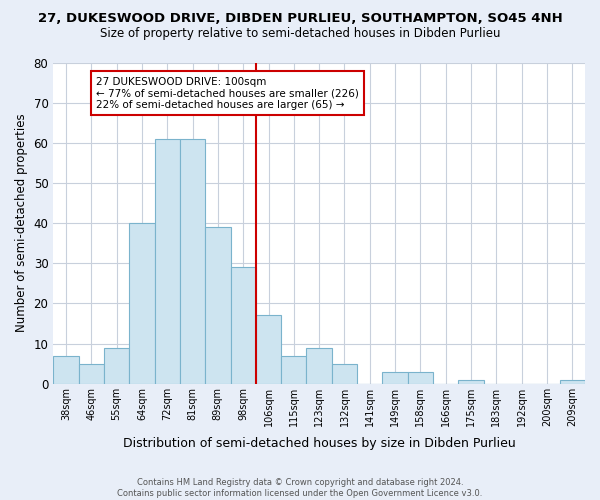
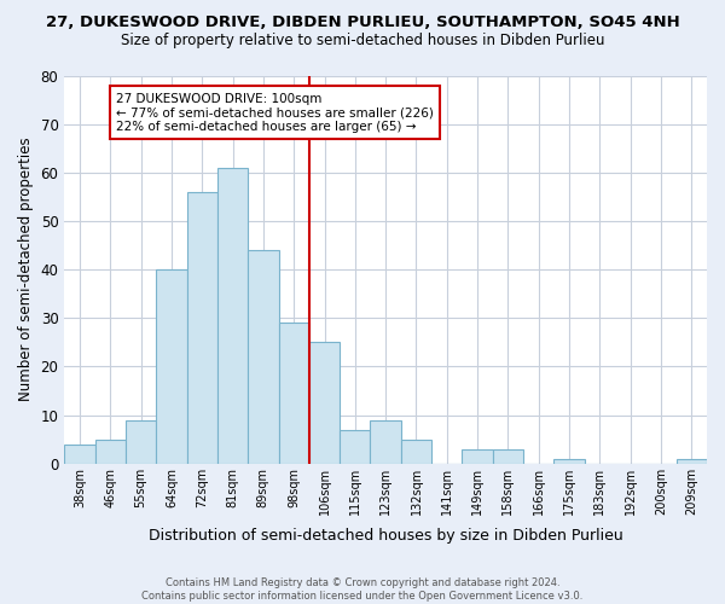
38sqm: 7 -> 4
72sqm: 61 -> 56
89sqm: 39 -> 44
106sqm: 17 -> 25
